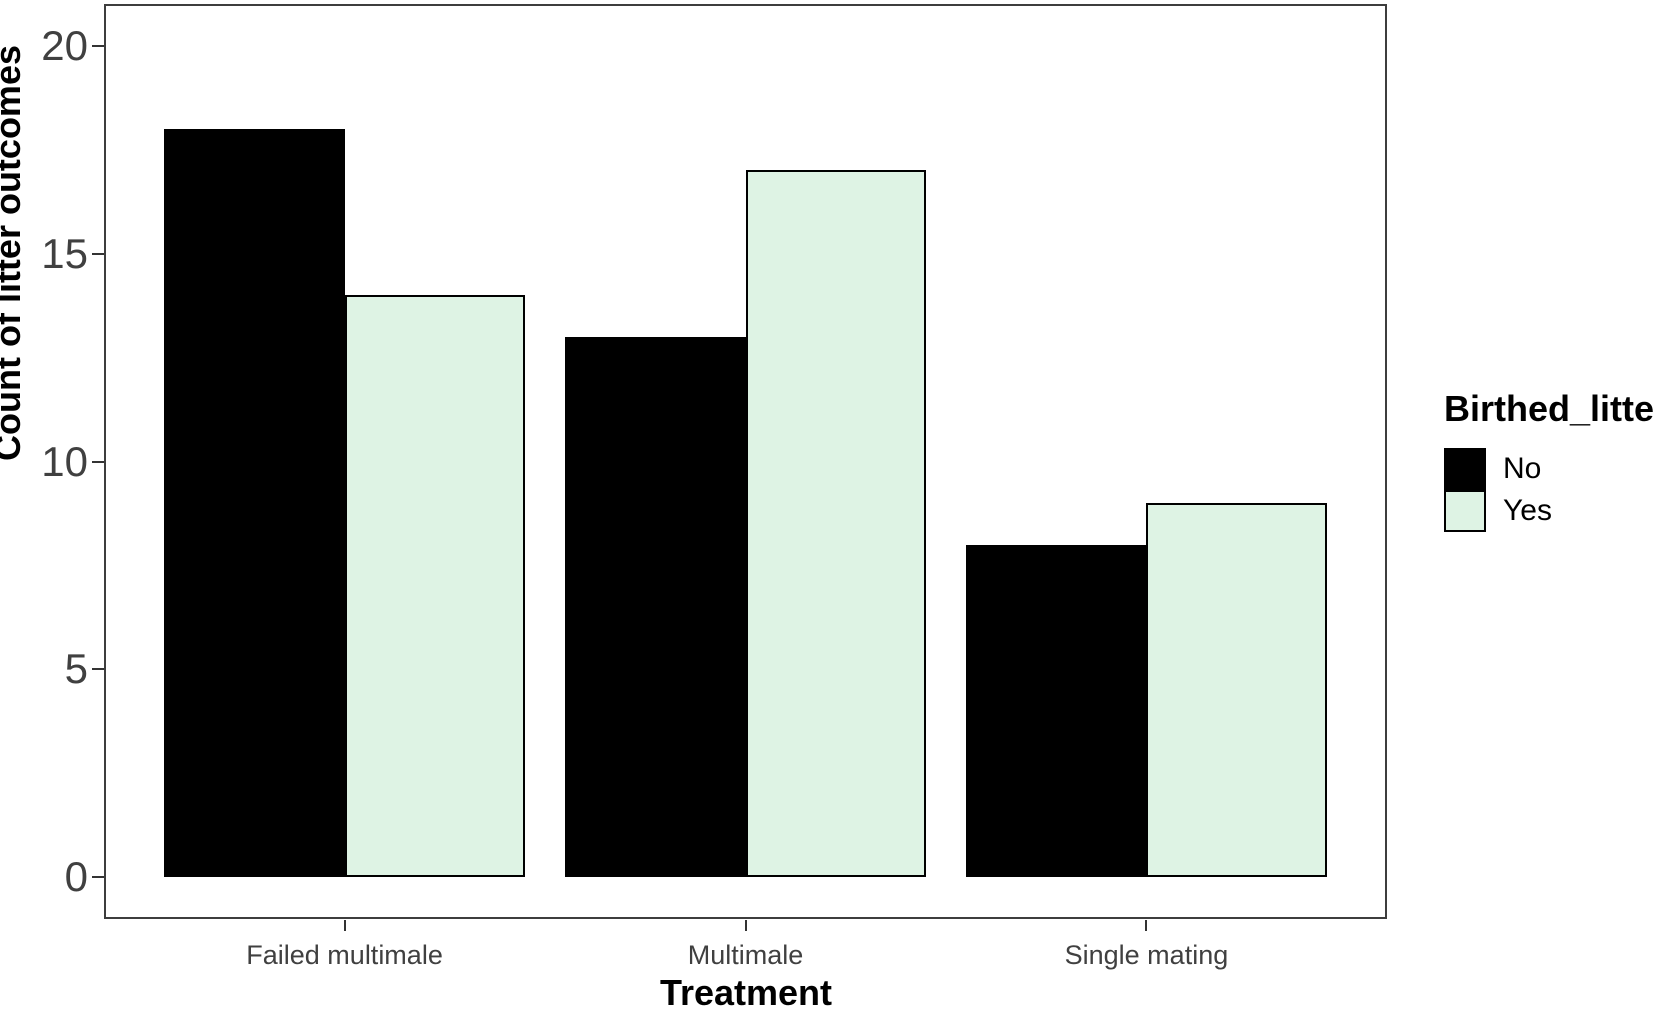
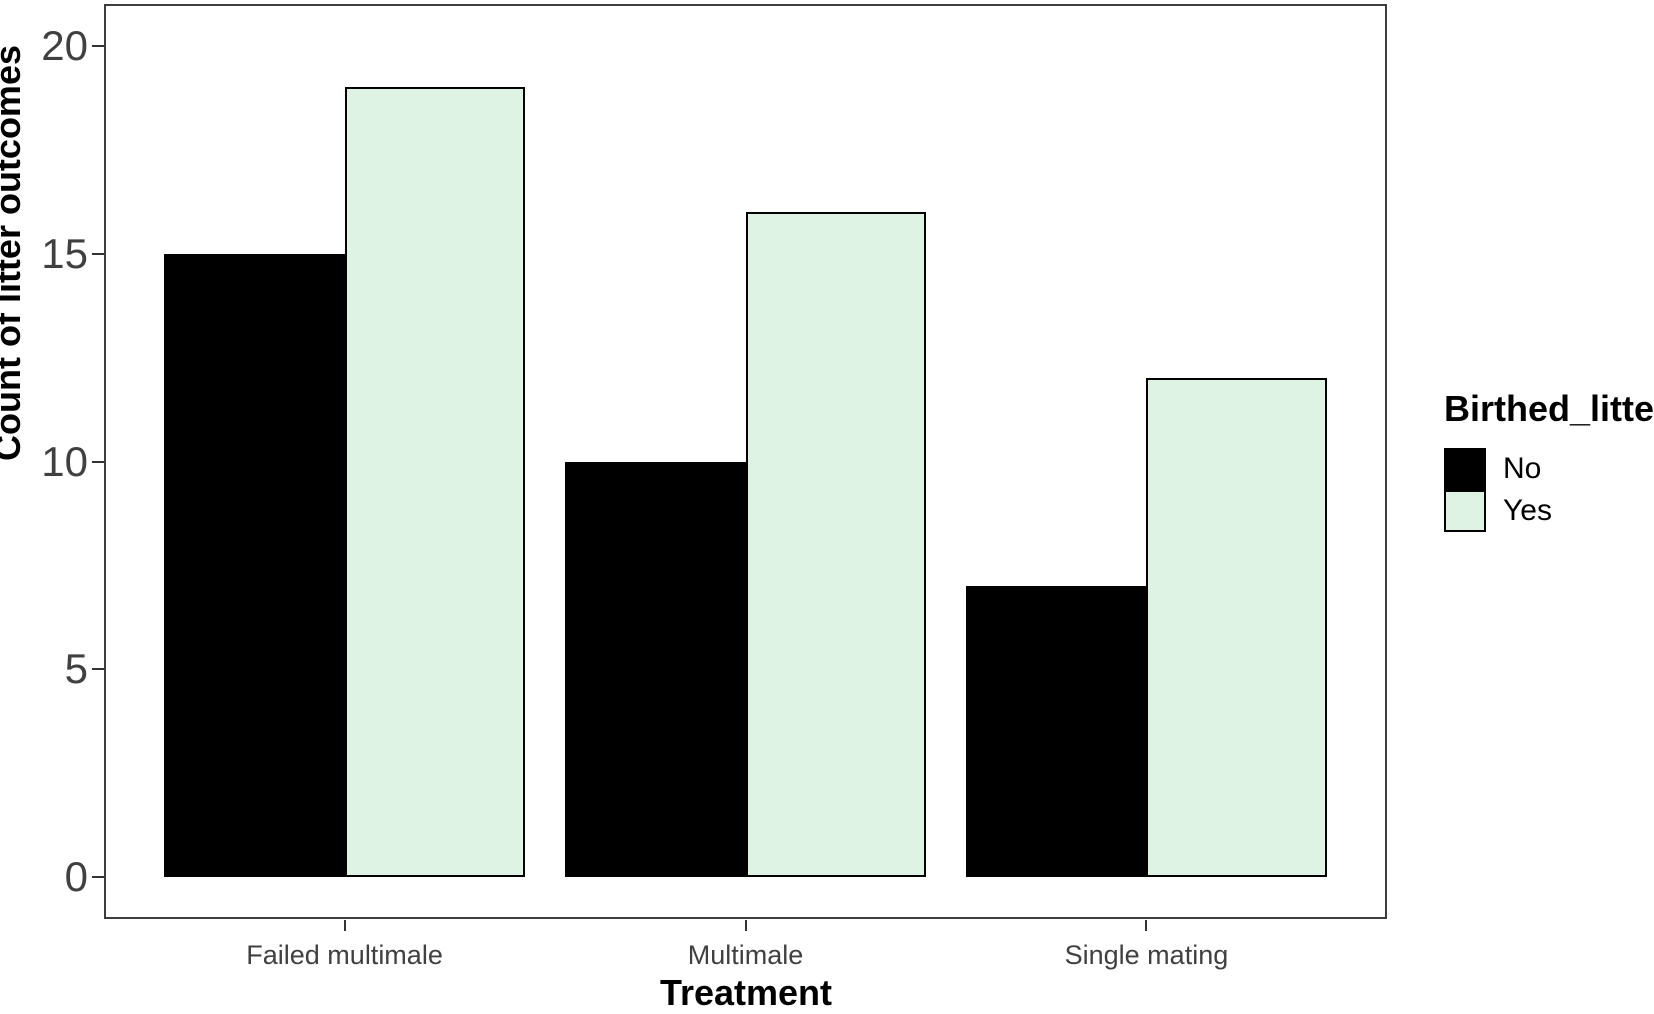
No/Failed multimale: 18 -> 15
Yes/Failed multimale: 14 -> 19
No/Multimale: 13 -> 10
Yes/Multimale: 17 -> 16
No/Single mating: 8 -> 7
Yes/Single mating: 9 -> 12
